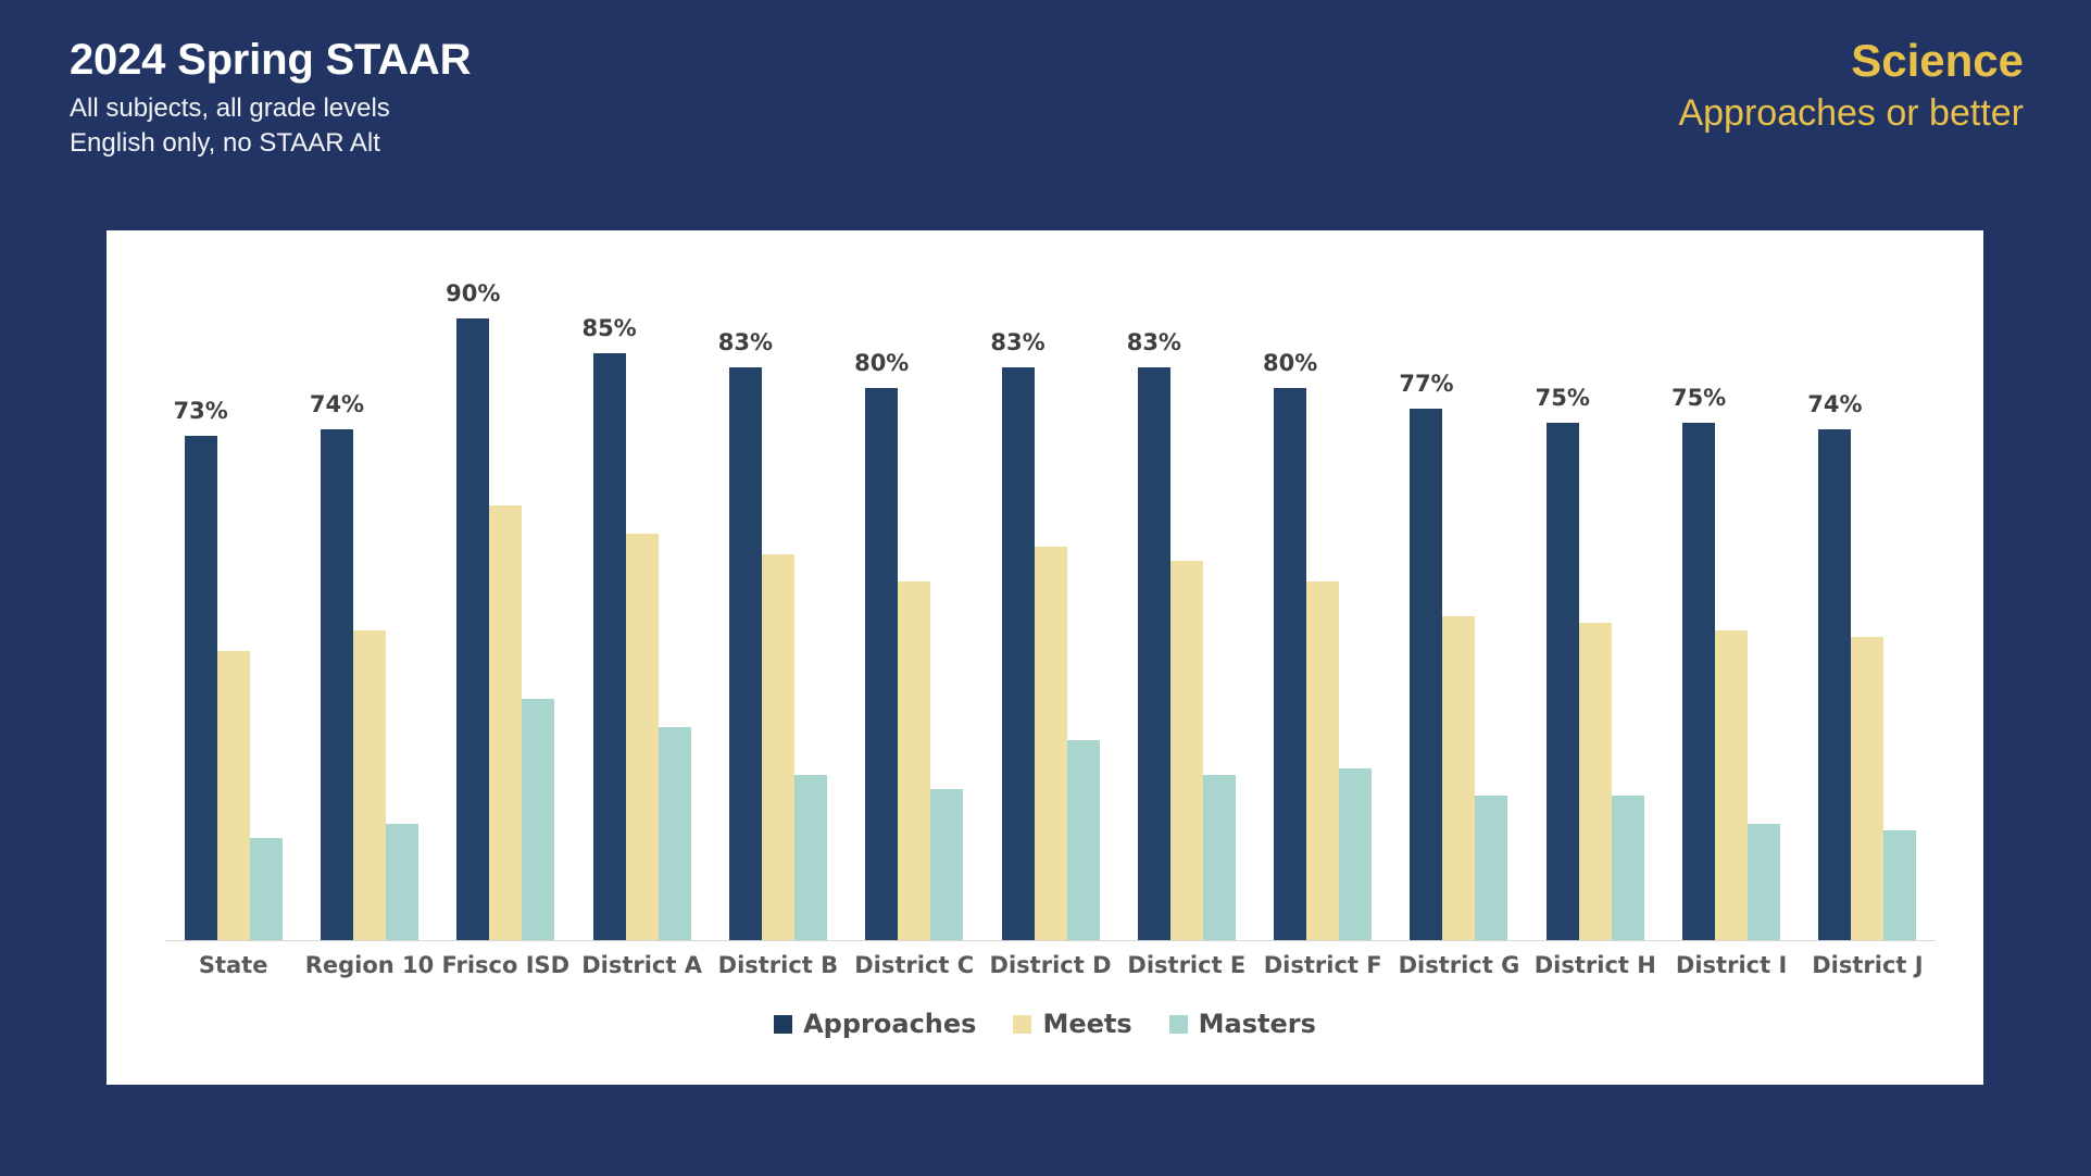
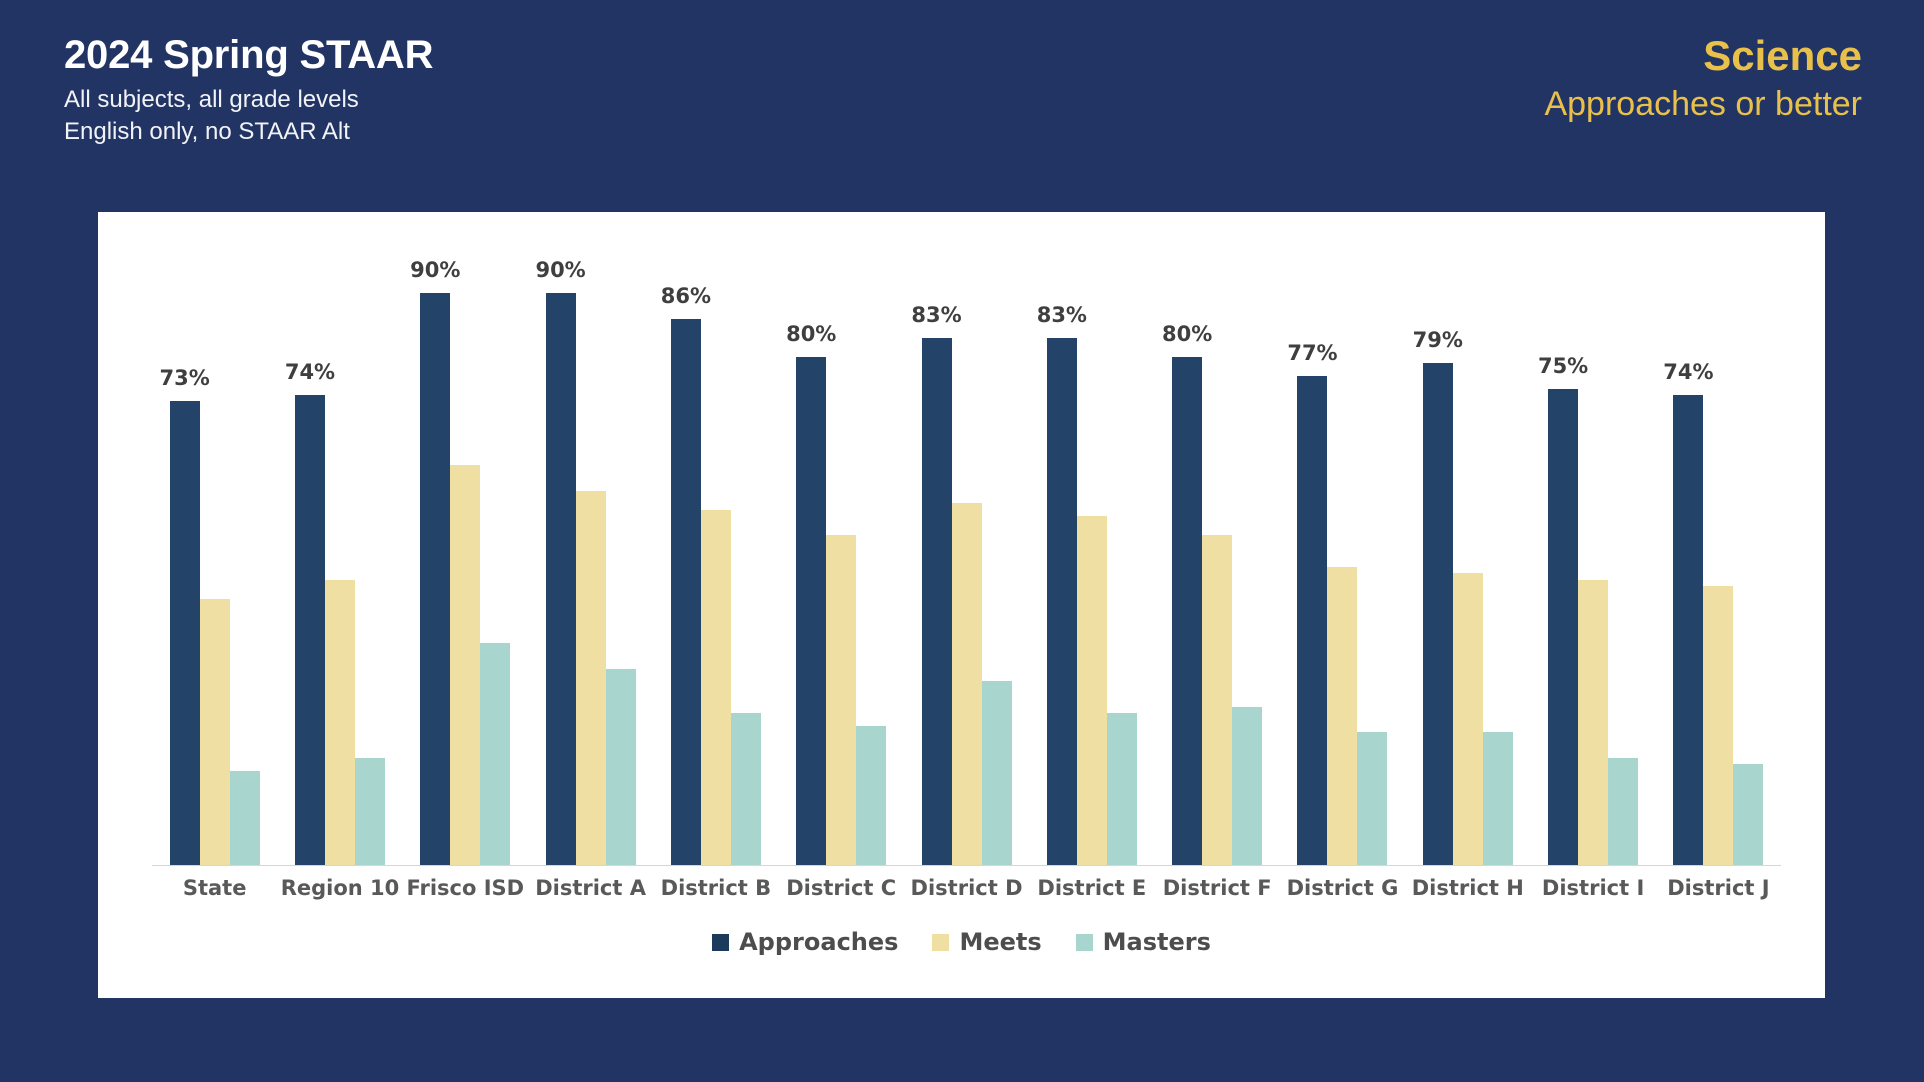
Approaches/District A: 85% -> 90%
Approaches/District B: 83% -> 86%
Approaches/District H: 75% -> 79%
